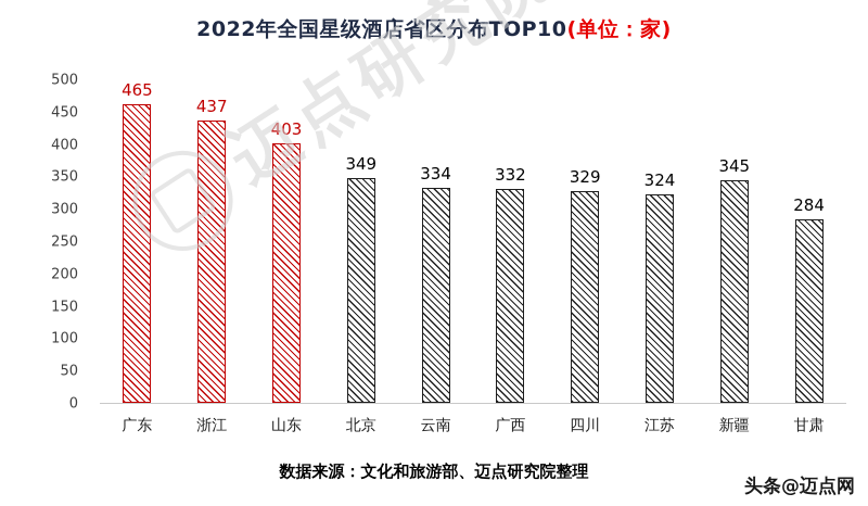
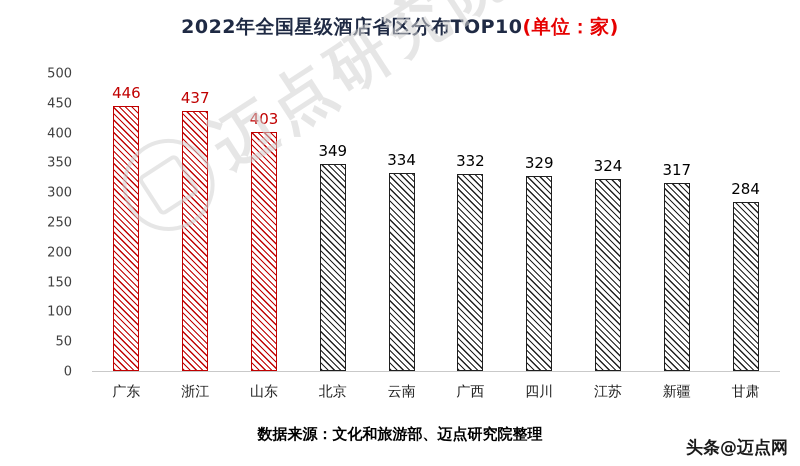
广东: 465 -> 446
新疆: 345 -> 317
